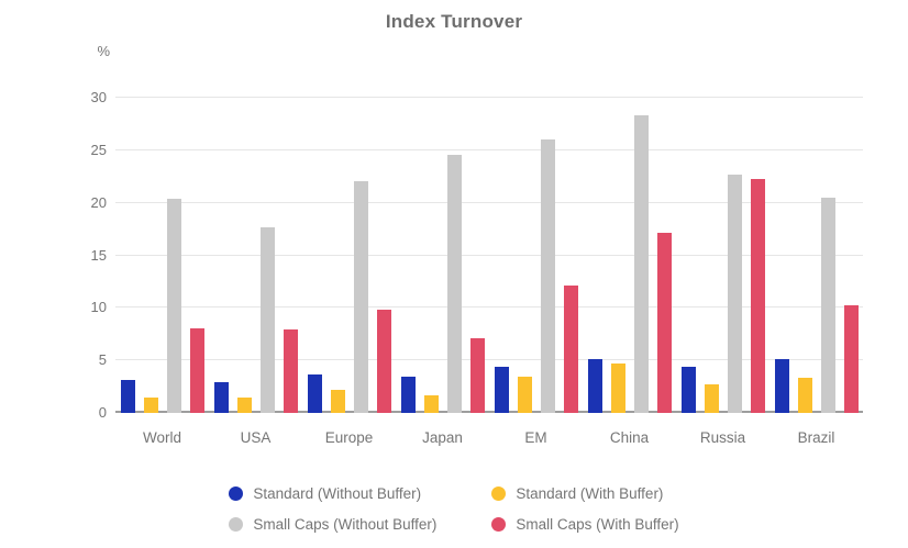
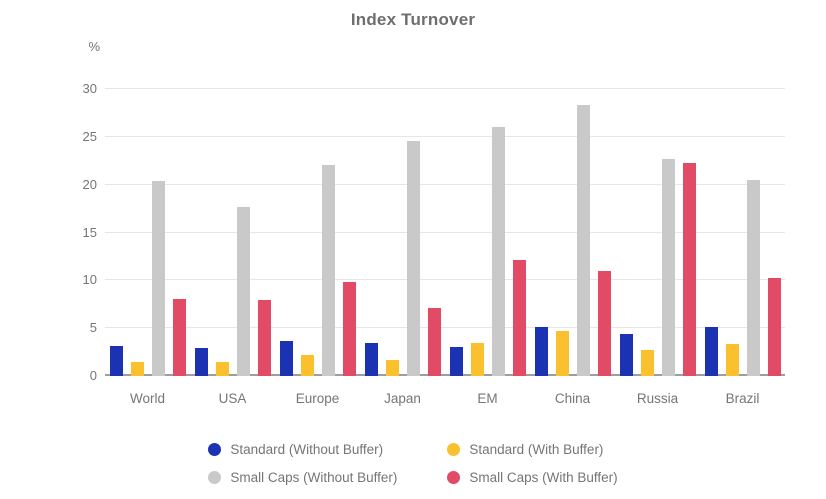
Standard (Without Buffer)/EM: 4 -> 3
Small Caps (With Buffer)/China: 17 -> 11
